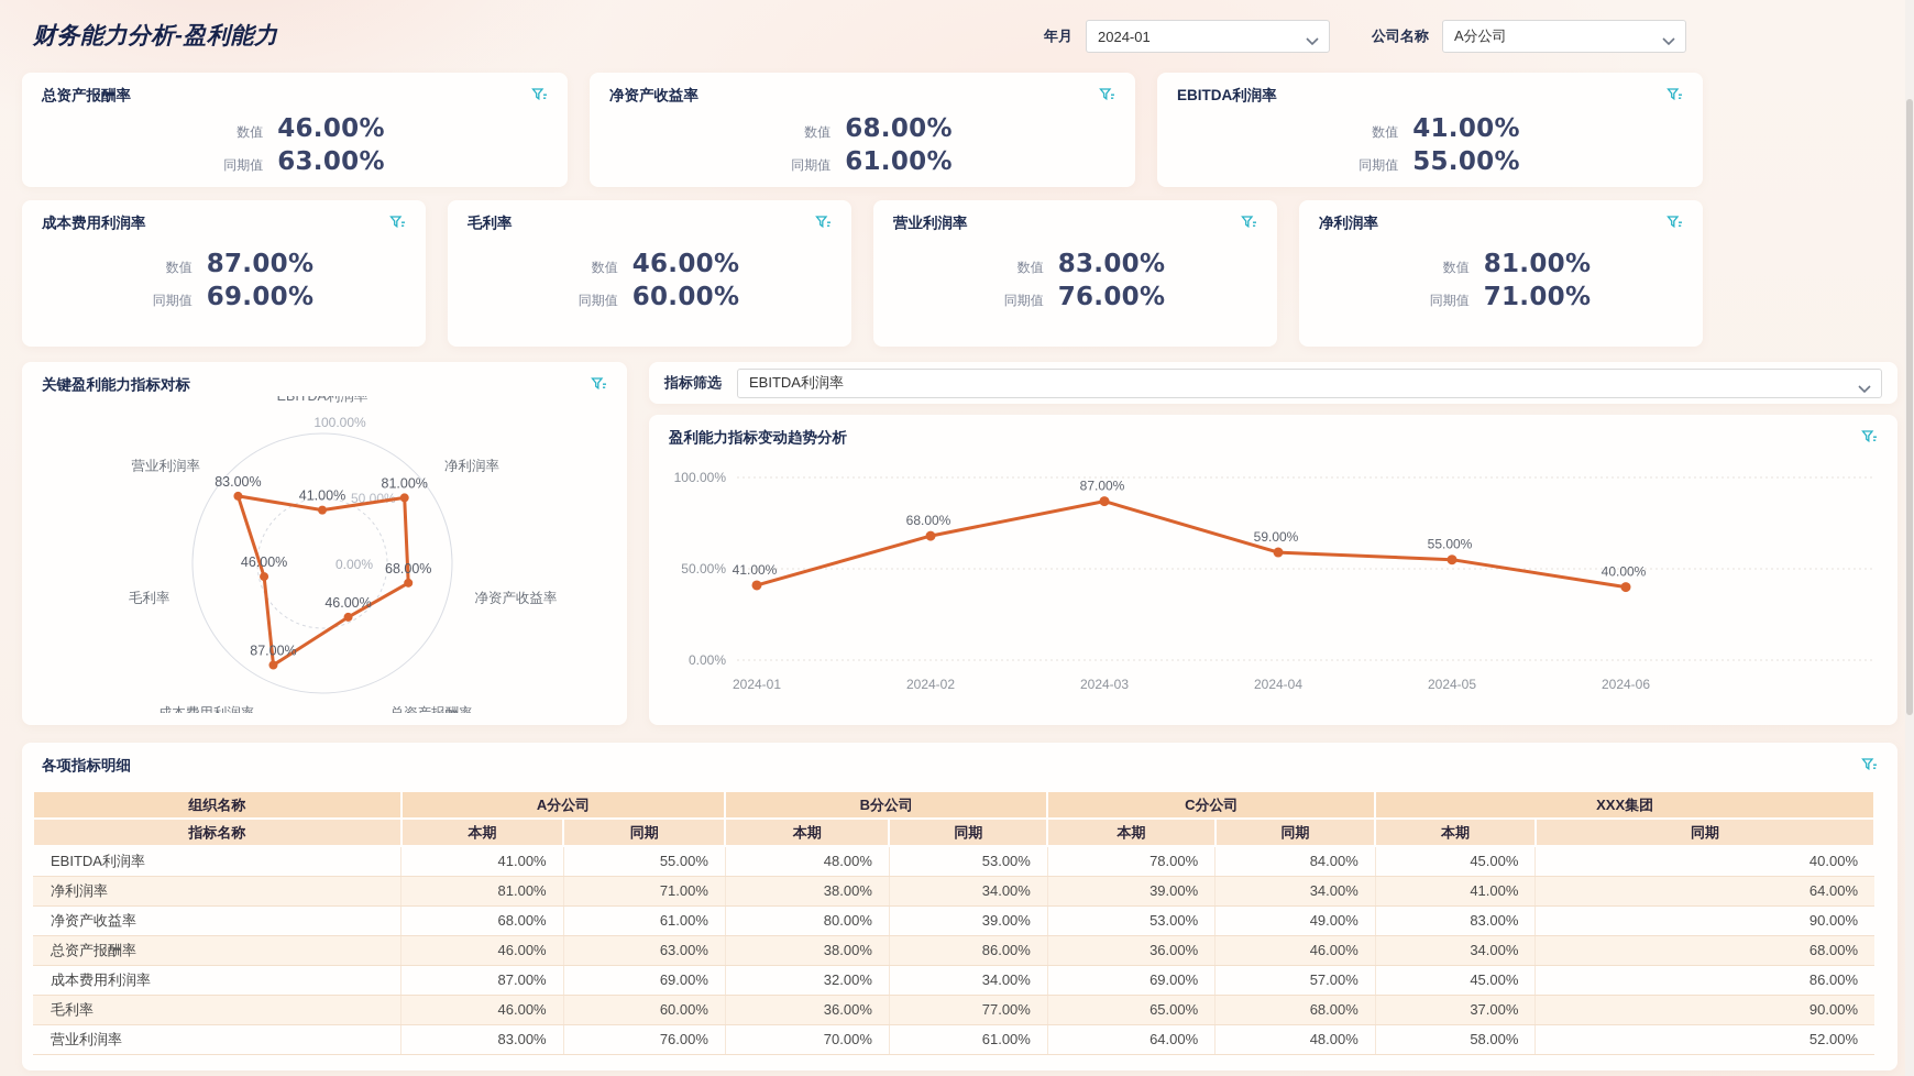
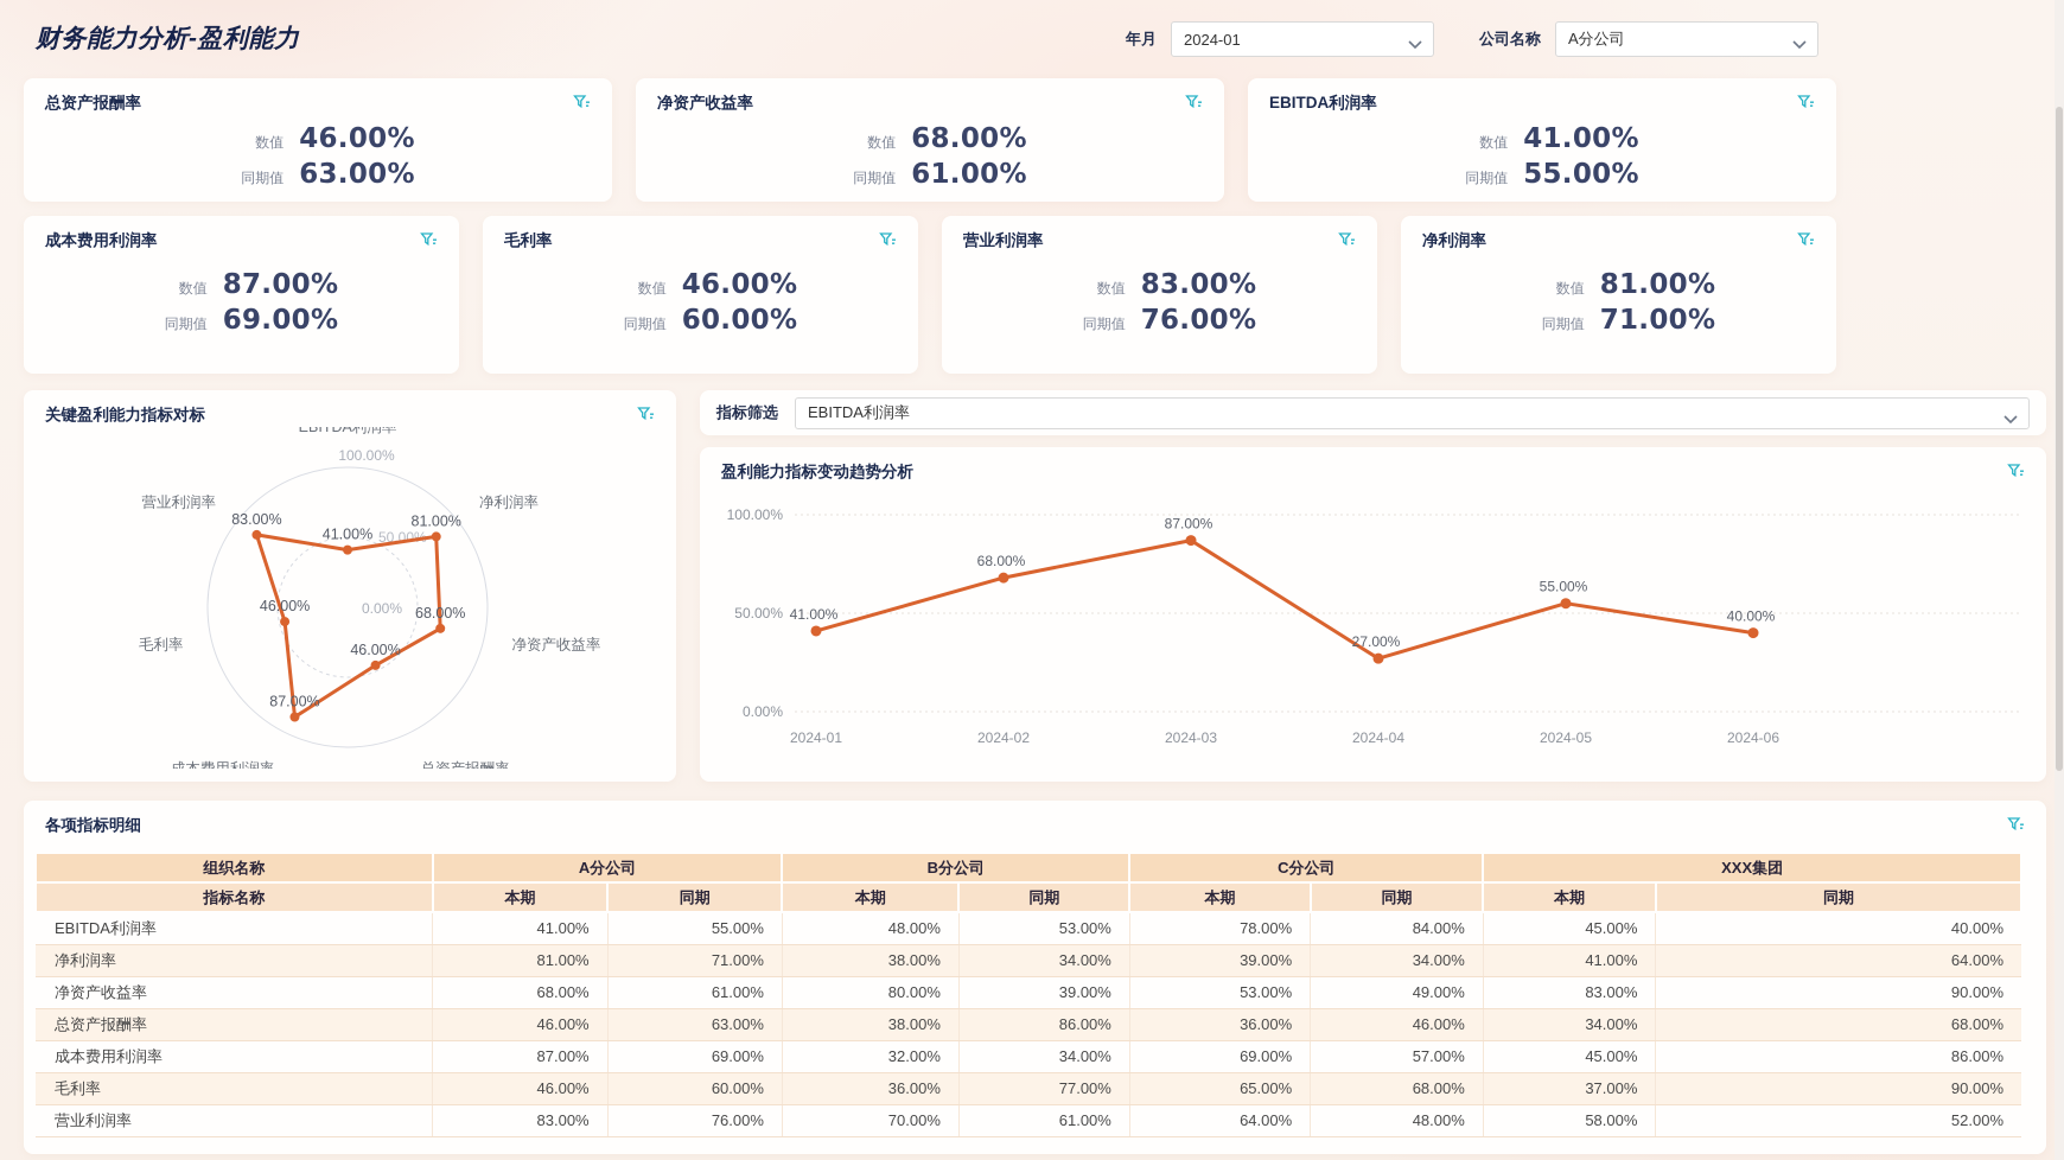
盈利能力指标变动趋势分析/2024-04: 59.00% -> 27.00%
